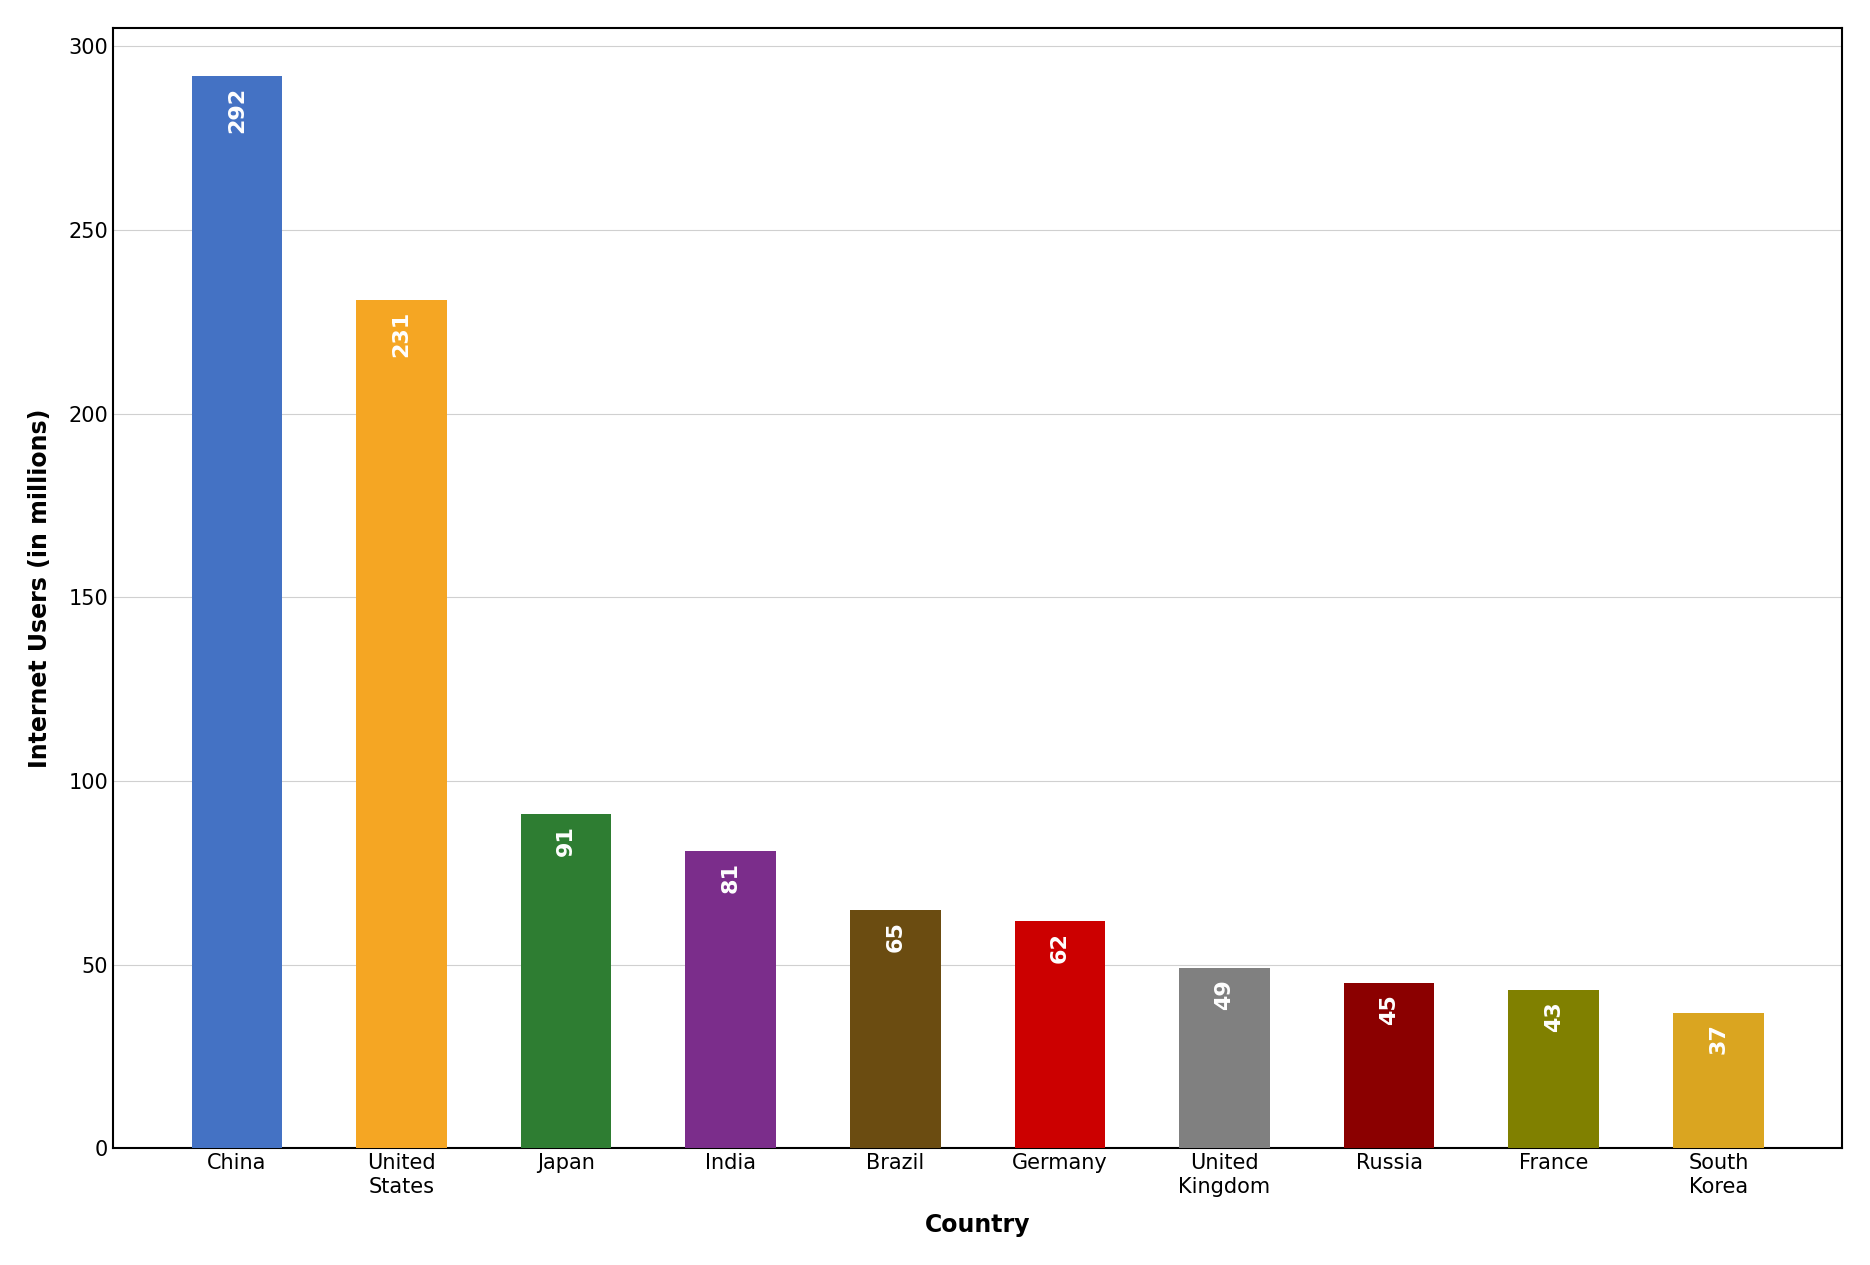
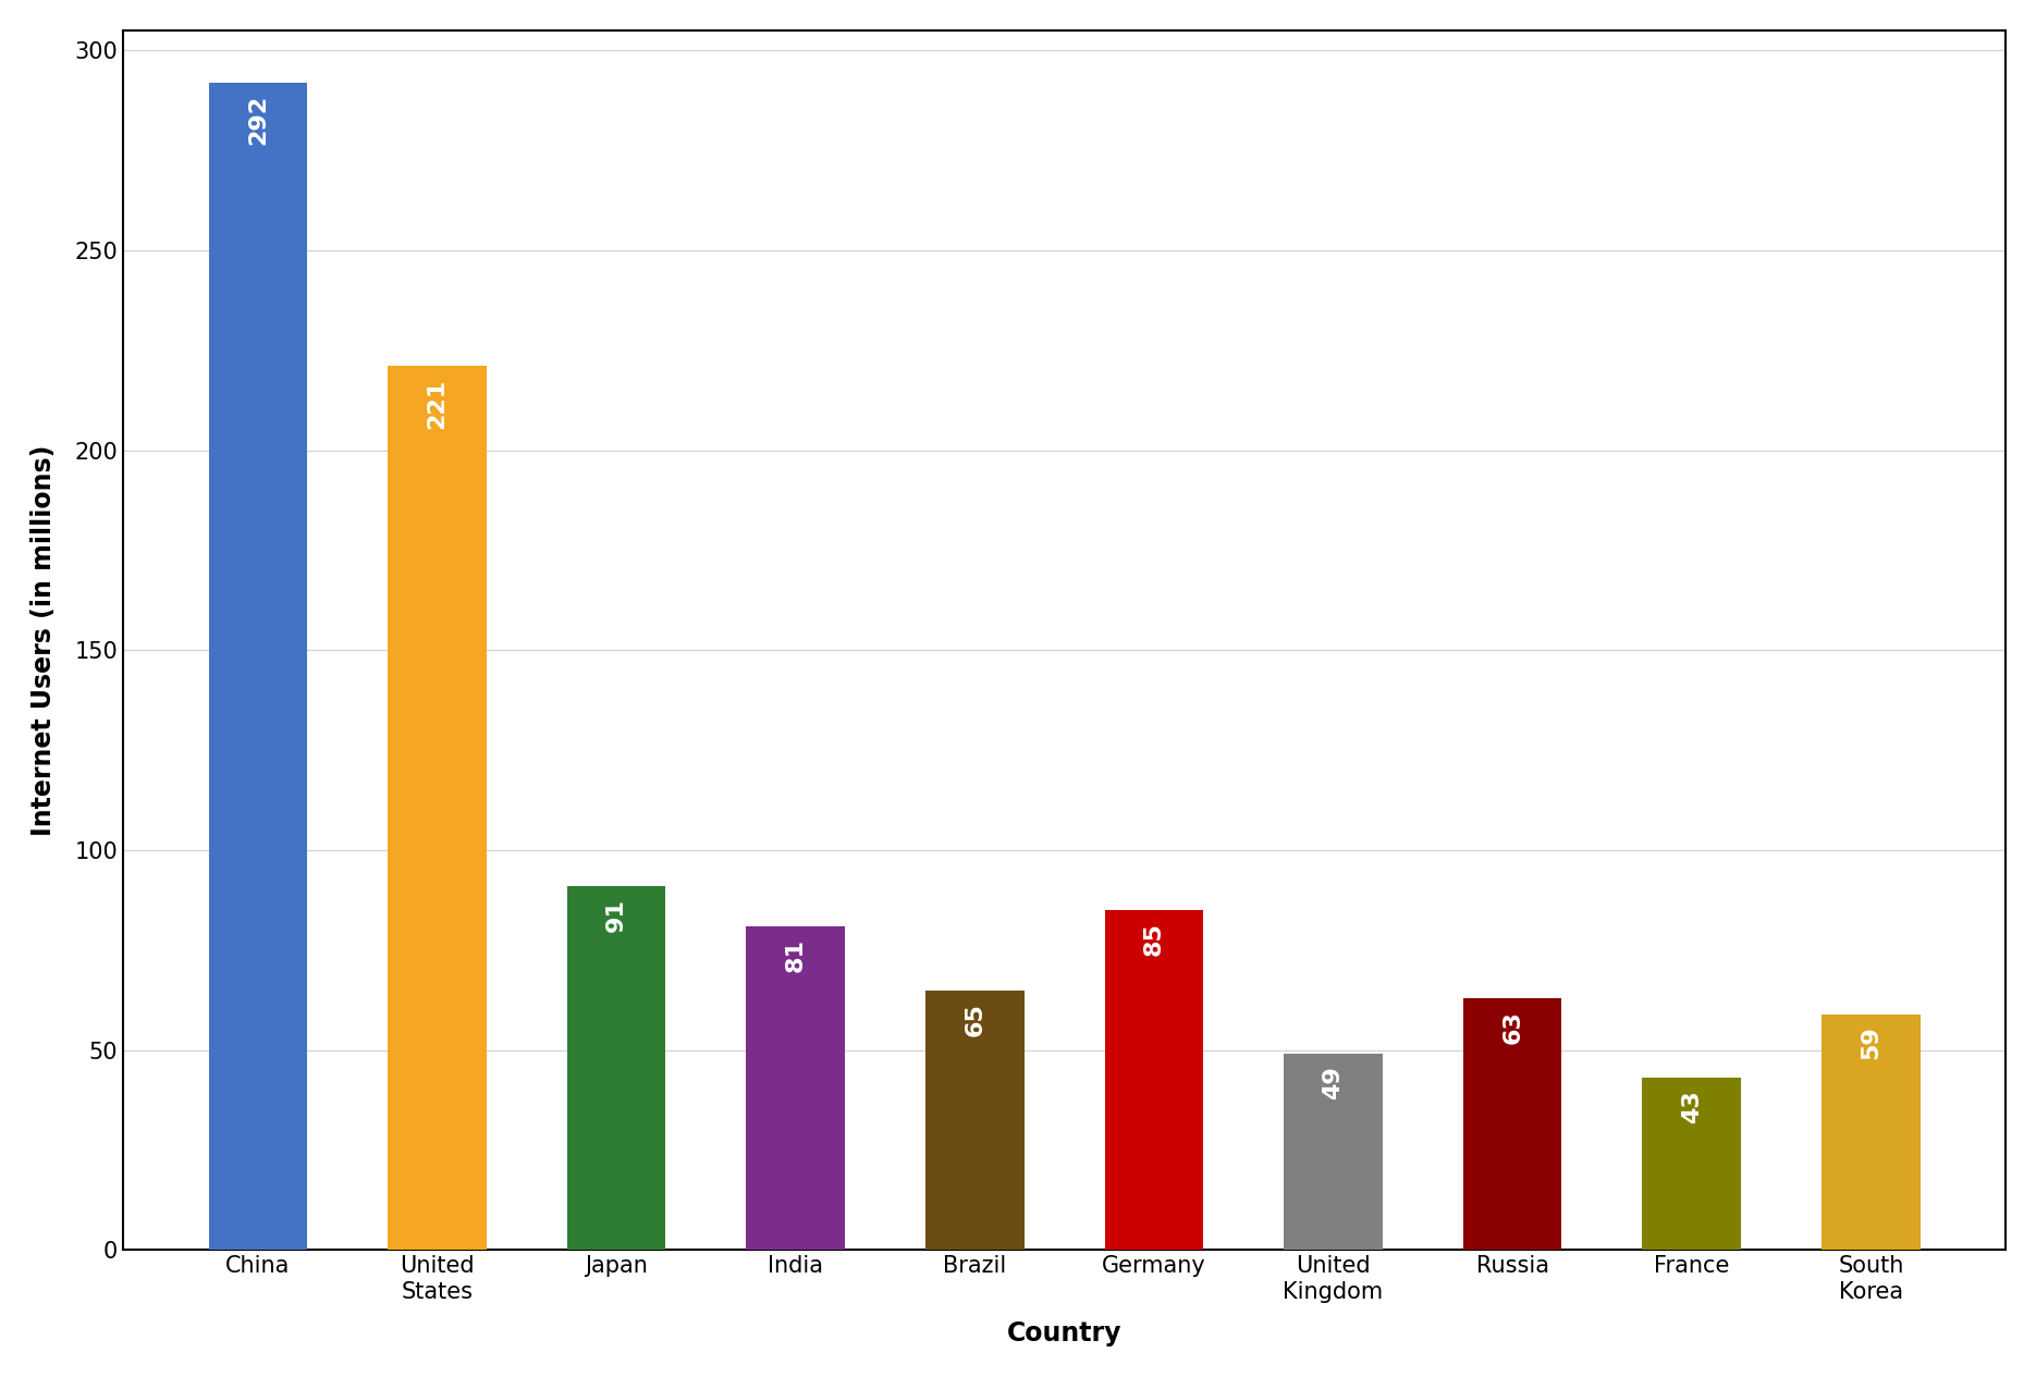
United States: 231 -> 221
Germany: 62 -> 85
Russia: 45 -> 63
South Korea: 37 -> 59
